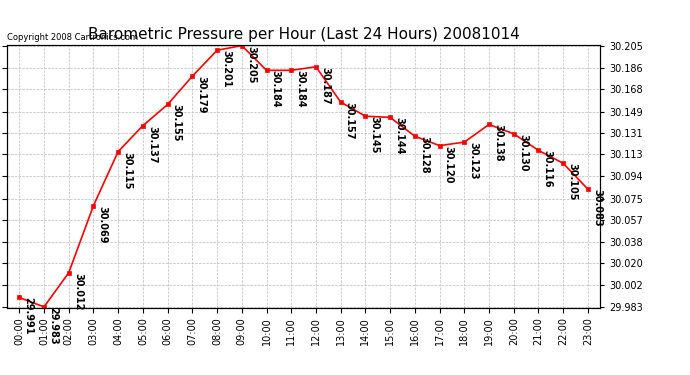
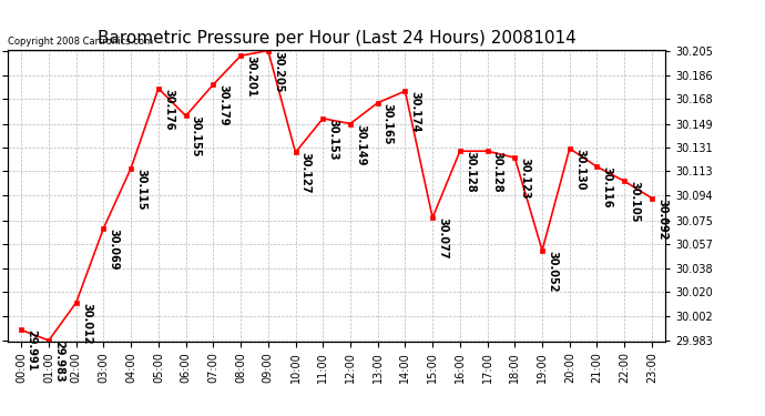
05:00: 30.137 -> 30.176
10:00: 30.184 -> 30.127
11:00: 30.184 -> 30.153
12:00: 30.187 -> 30.149
13:00: 30.157 -> 30.165
14:00: 30.145 -> 30.174
15:00: 30.144 -> 30.077
17:00: 30.120 -> 30.128
19:00: 30.138 -> 30.052
23:00: 30.083 -> 30.092
